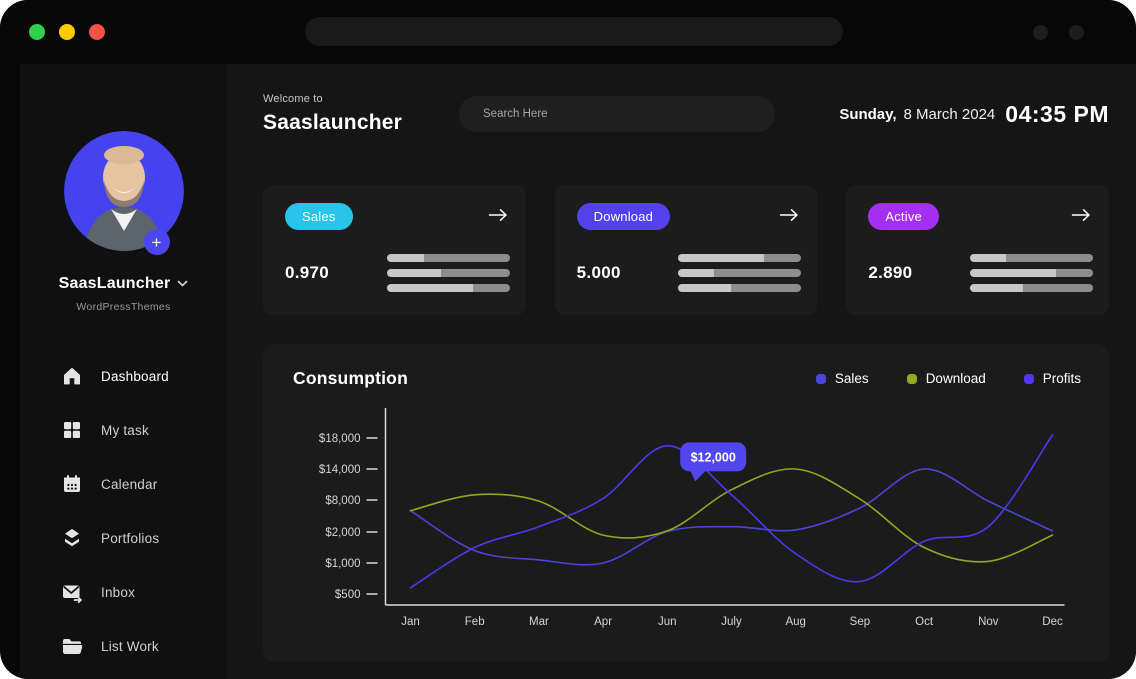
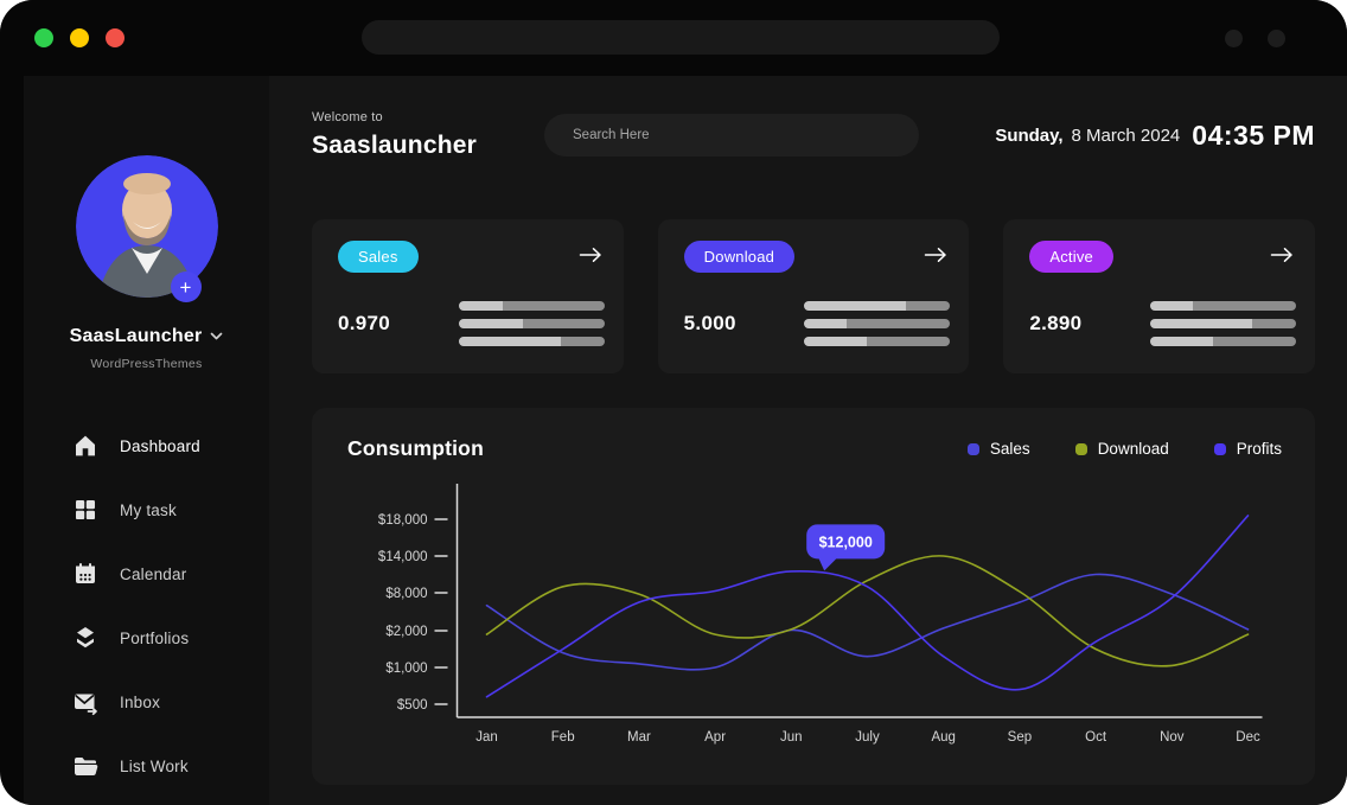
Download/Jan: $6000 -> $2000
Profits/Mar: $3000 -> $6000
Profits/Jun: $17000 -> $12000
Sales/July: $3000 -> $1000
Sales/Oct: $14000 -> $11000
Profits/Nov: $3000 -> $7000
